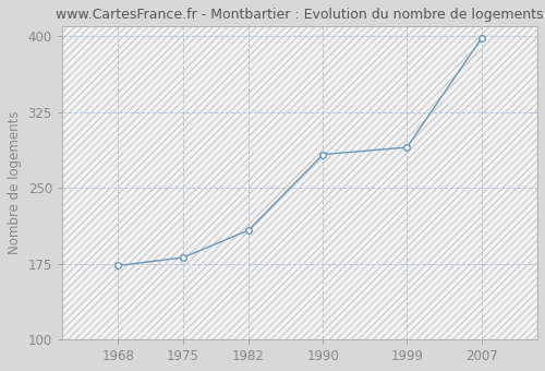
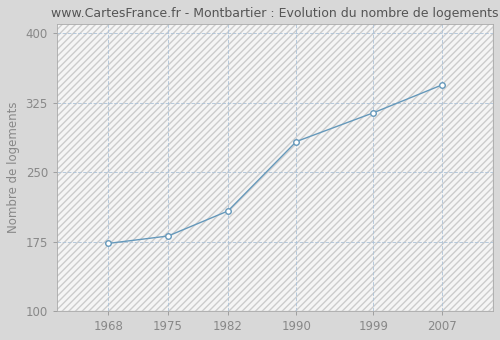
1999: 290 -> 314
2007: 398 -> 344
